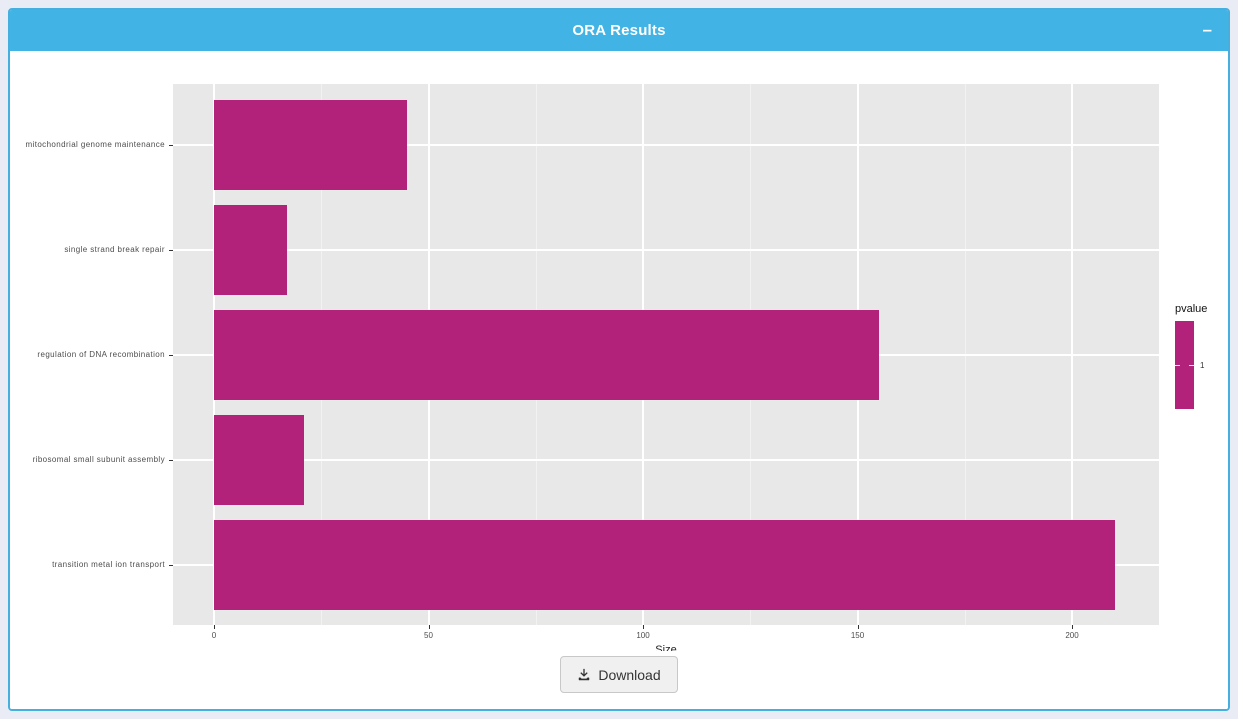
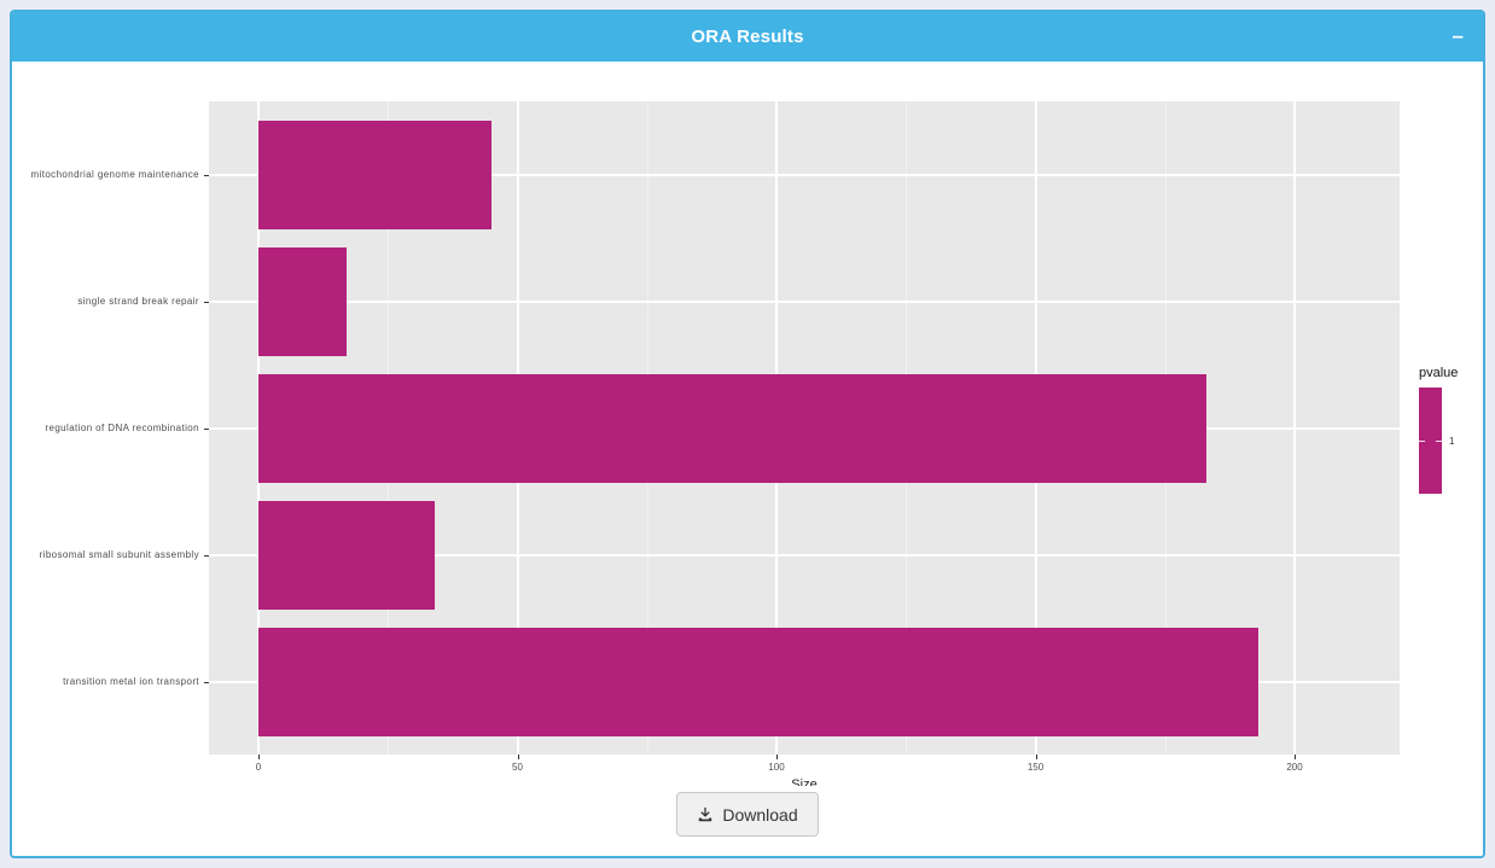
regulation of DNA recombination: 155 -> 183
ribosomal small subunit assembly: 21 -> 34
transition metal ion transport: 210 -> 193
